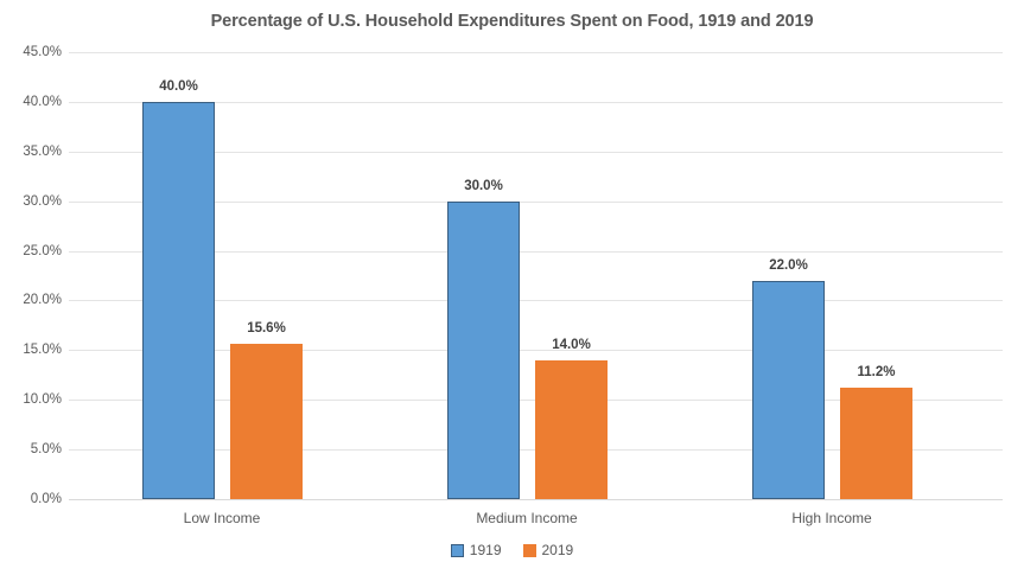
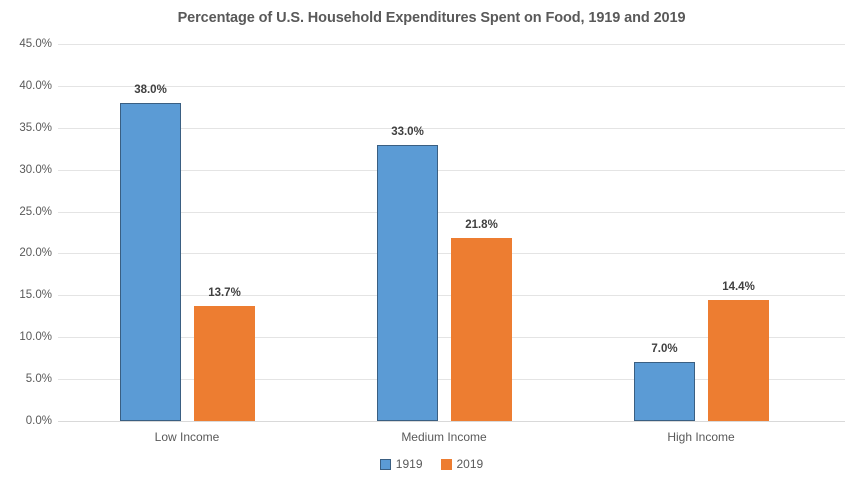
1919/Low Income: 40.0% -> 38.0%
2019/Low Income: 15.6% -> 13.7%
1919/Medium Income: 30.0% -> 33.0%
2019/Medium Income: 14.0% -> 21.8%
1919/High Income: 22.0% -> 7.0%
2019/High Income: 11.2% -> 14.4%
